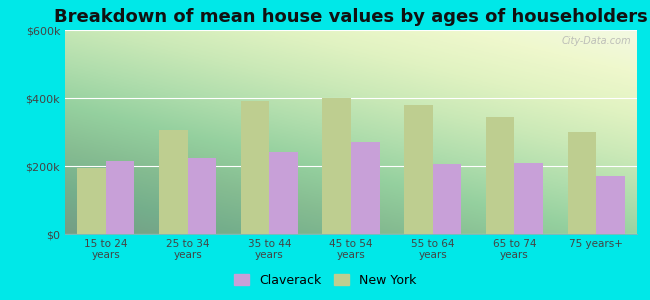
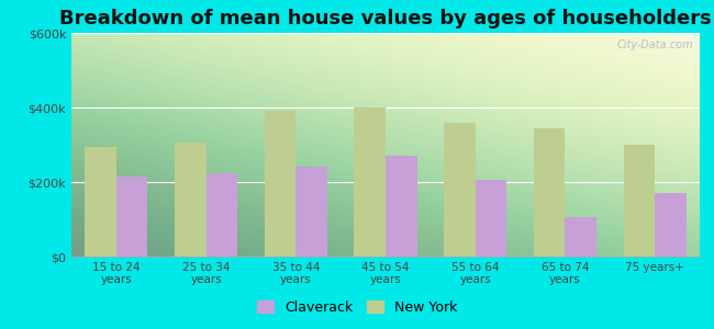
New York/15 to 24 years: $195k -> $295k
New York/55 to 64 years: $380k -> $360k
Claverack/65 to 74 years: $210k -> $105k
